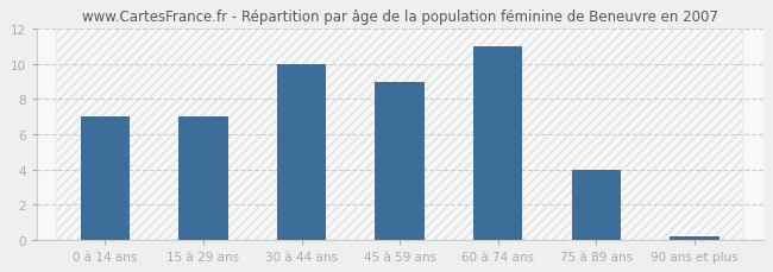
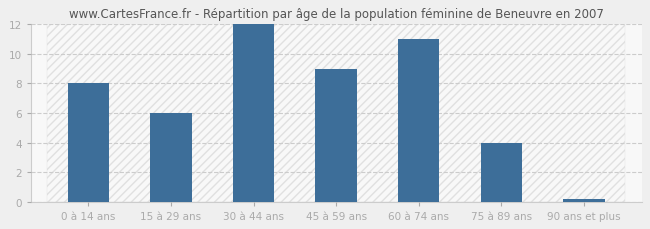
0 à 14 ans: 7.0 -> 8.0
15 à 29 ans: 7.0 -> 6.0
30 à 44 ans: 10.0 -> 12.0
